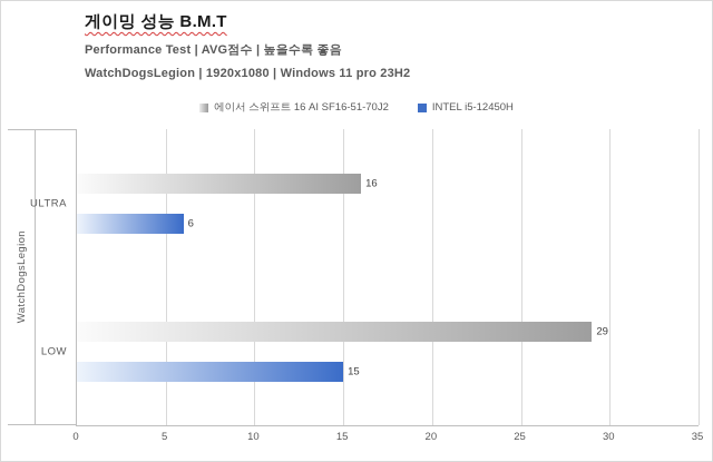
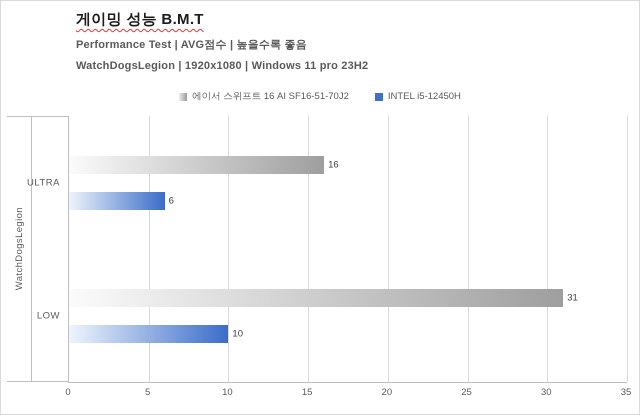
에이서 스위프트 16 AI SF16-51-70J2/LOW: 29 -> 31
INTEL i5-12450H/LOW: 15 -> 10
